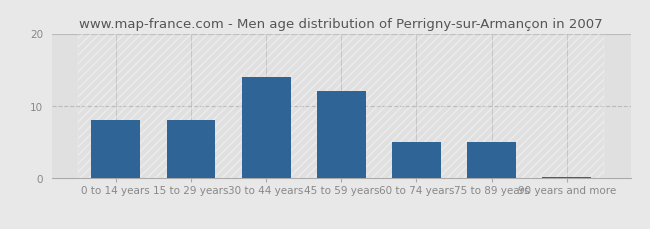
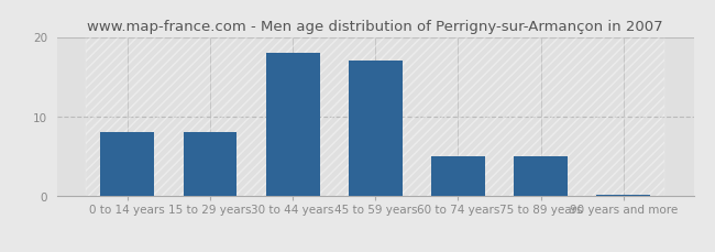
30 to 44 years: 14.0 -> 18.0
45 to 59 years: 12.0 -> 17.0
